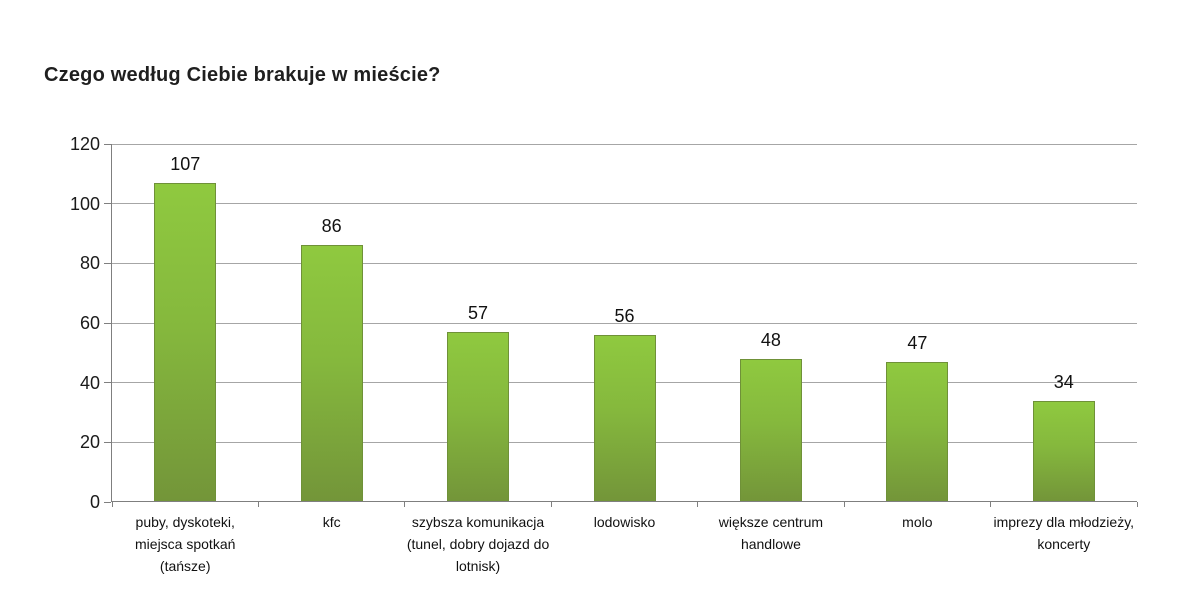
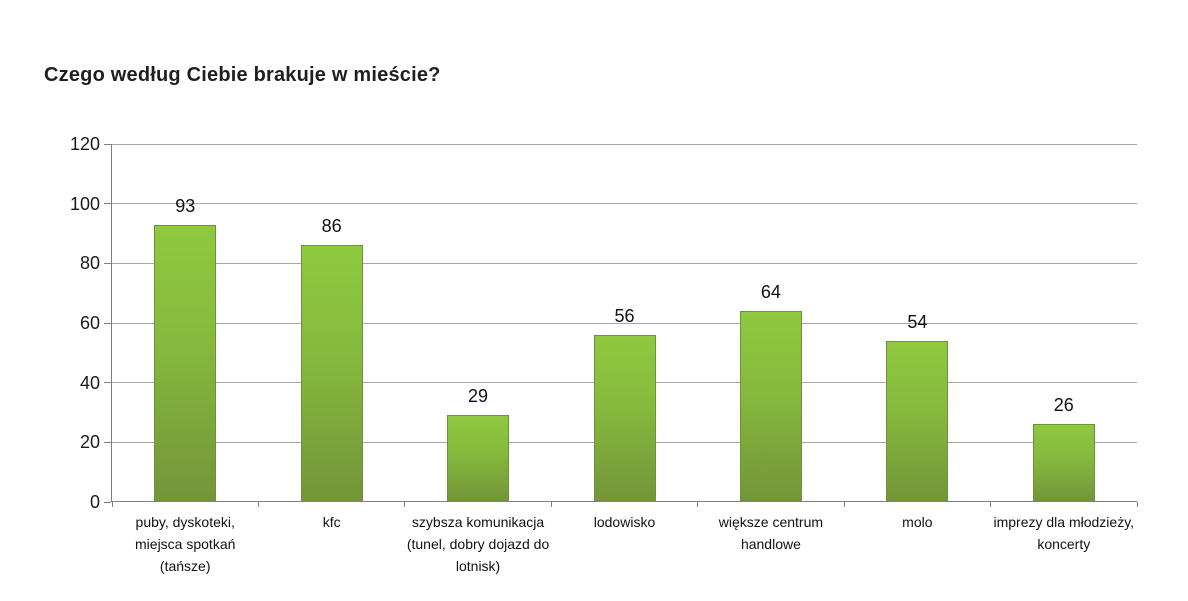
puby, dyskoteki, miejsca spotkań (tańsze): 107 -> 93
szybsza komunikacja (tunel, dobry dojazd do lotnisk): 57 -> 29
większe centrum handlowe: 48 -> 64
molo: 47 -> 54
imprezy dla młodzieży, koncerty: 34 -> 26
